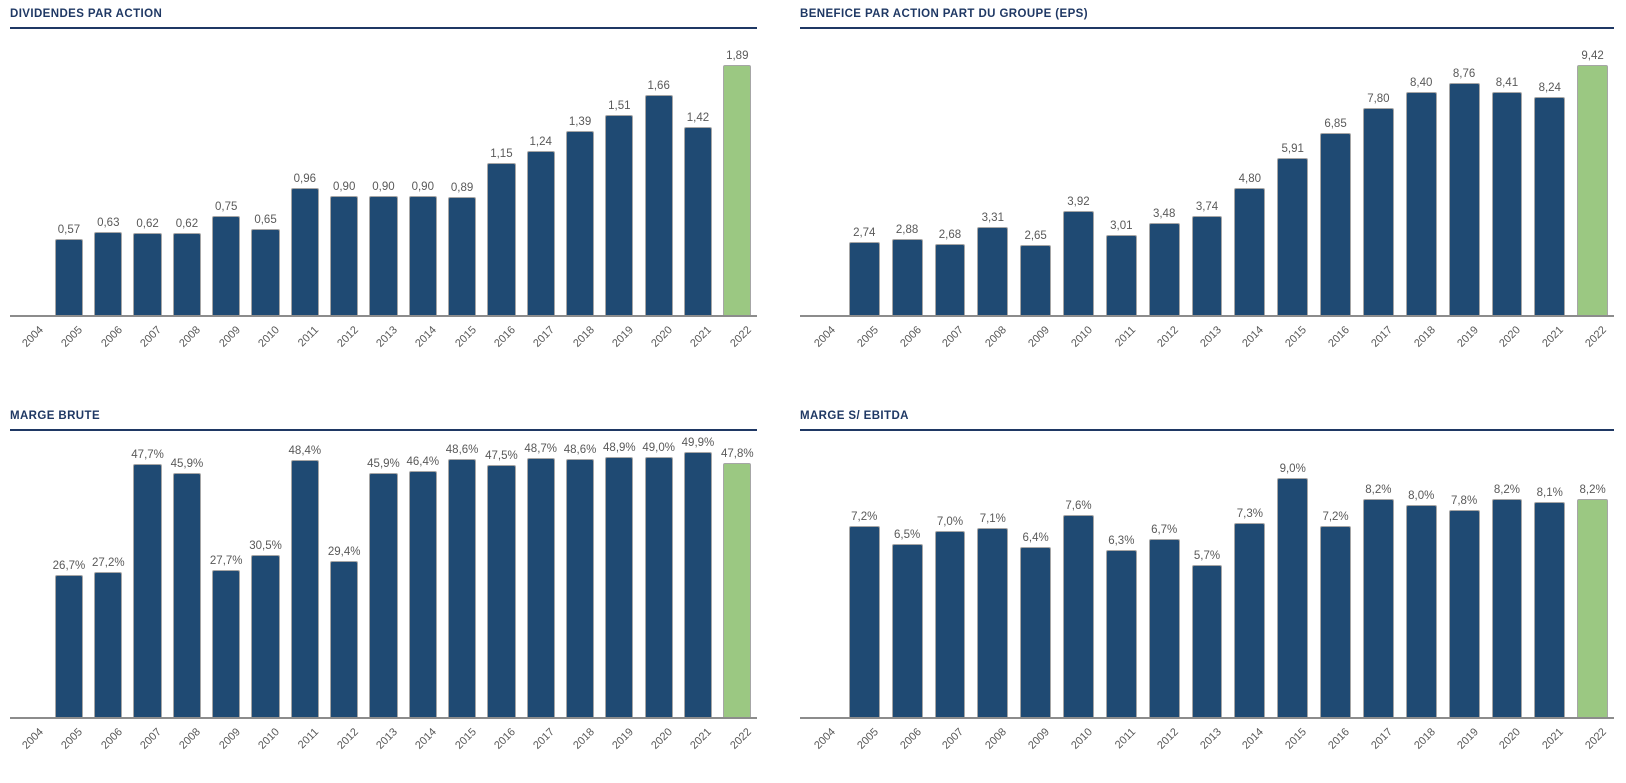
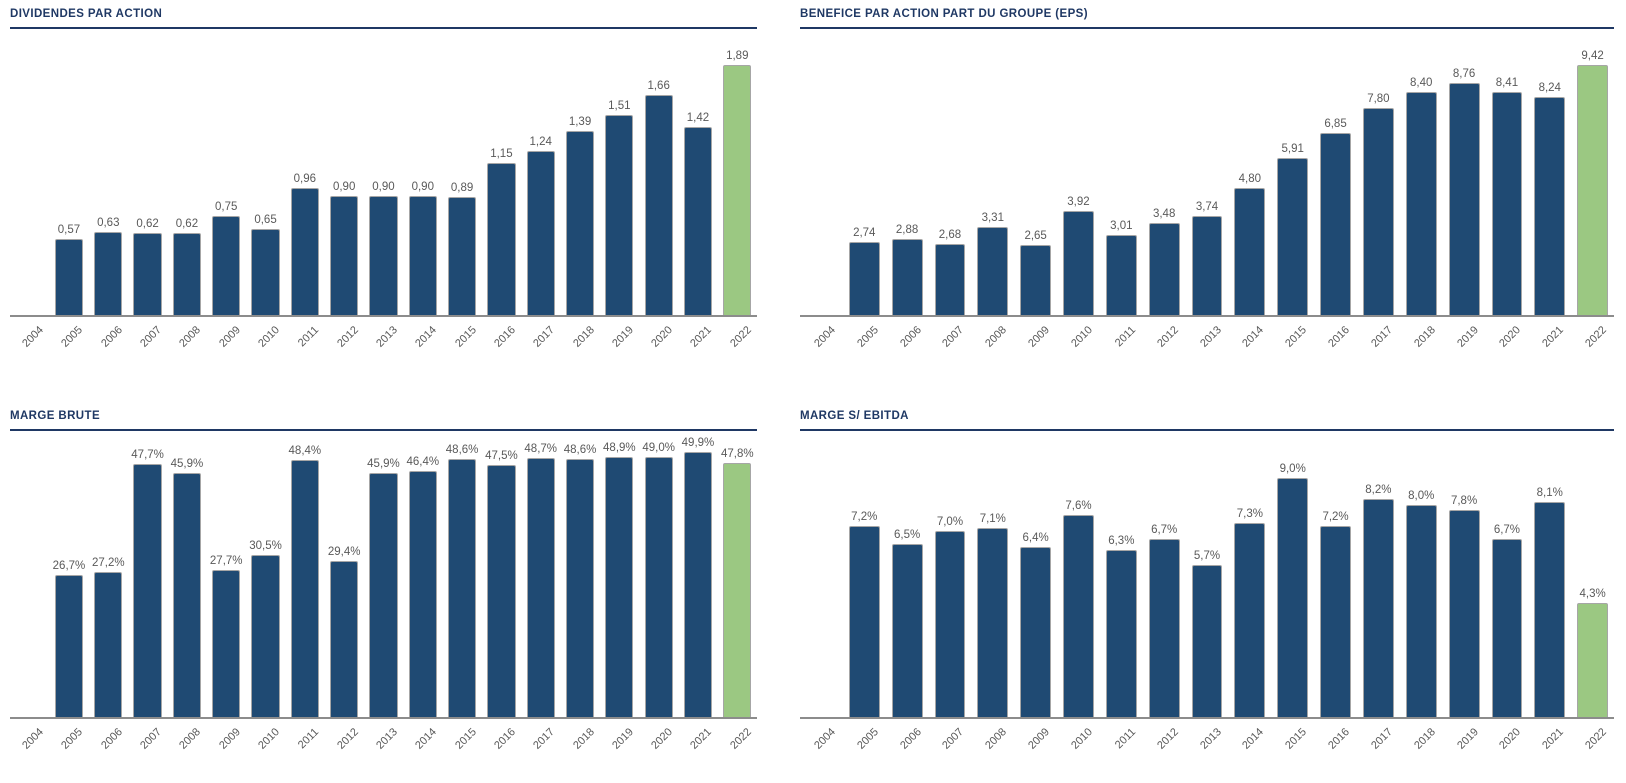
MARGE S/ EBITDA/2020: 8,2% -> 6,7%
MARGE S/ EBITDA/2022: 8,2% -> 4,3%
